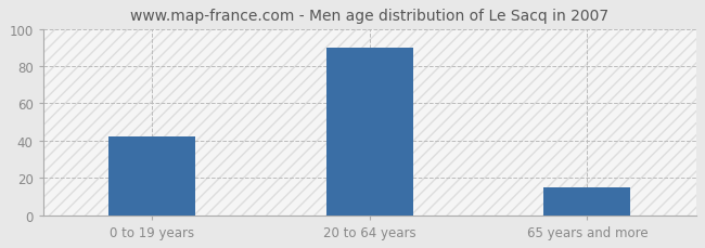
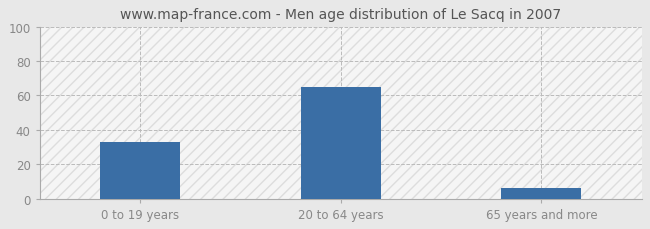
0 to 19 years: 42 -> 33
20 to 64 years: 90 -> 65
65 years and more: 15 -> 6
